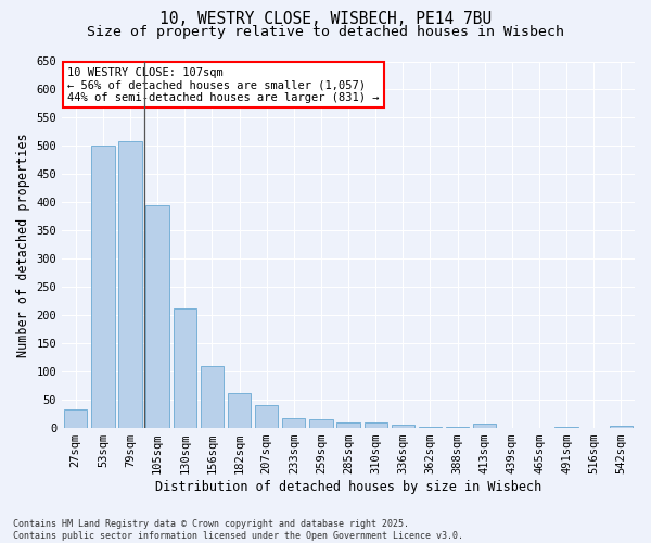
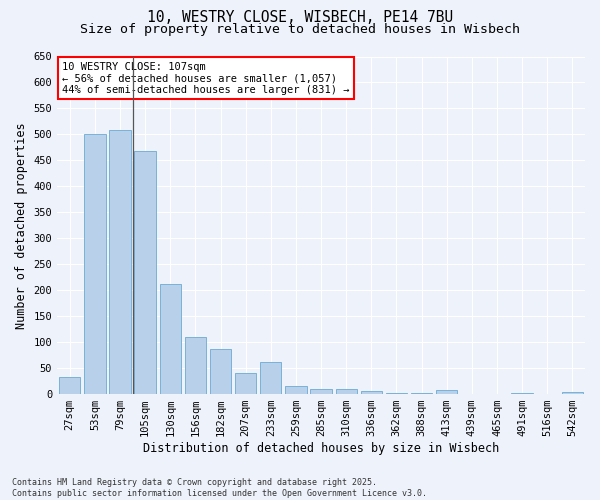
105sqm: 395 -> 468
182sqm: 62 -> 86
233sqm: 18 -> 62
